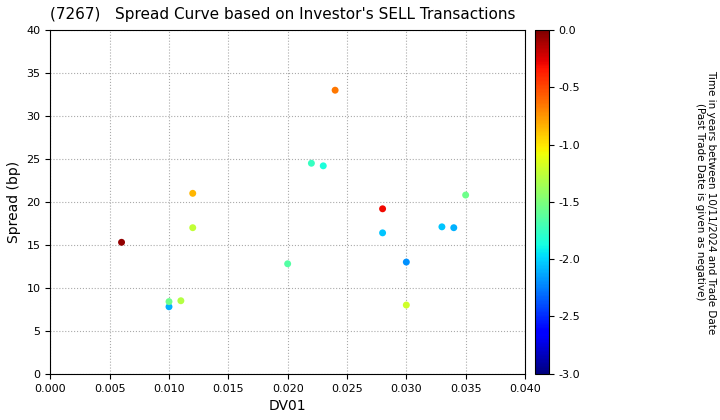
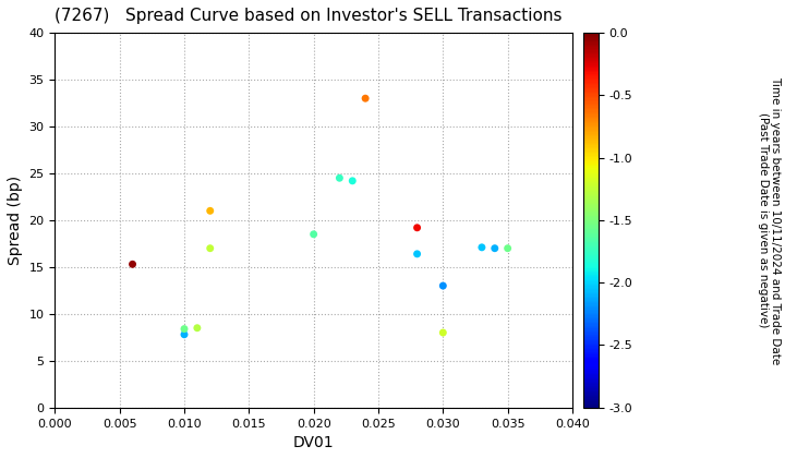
0.020: 12.8 -> 18.5
0.035: 20.8 -> 17.0
